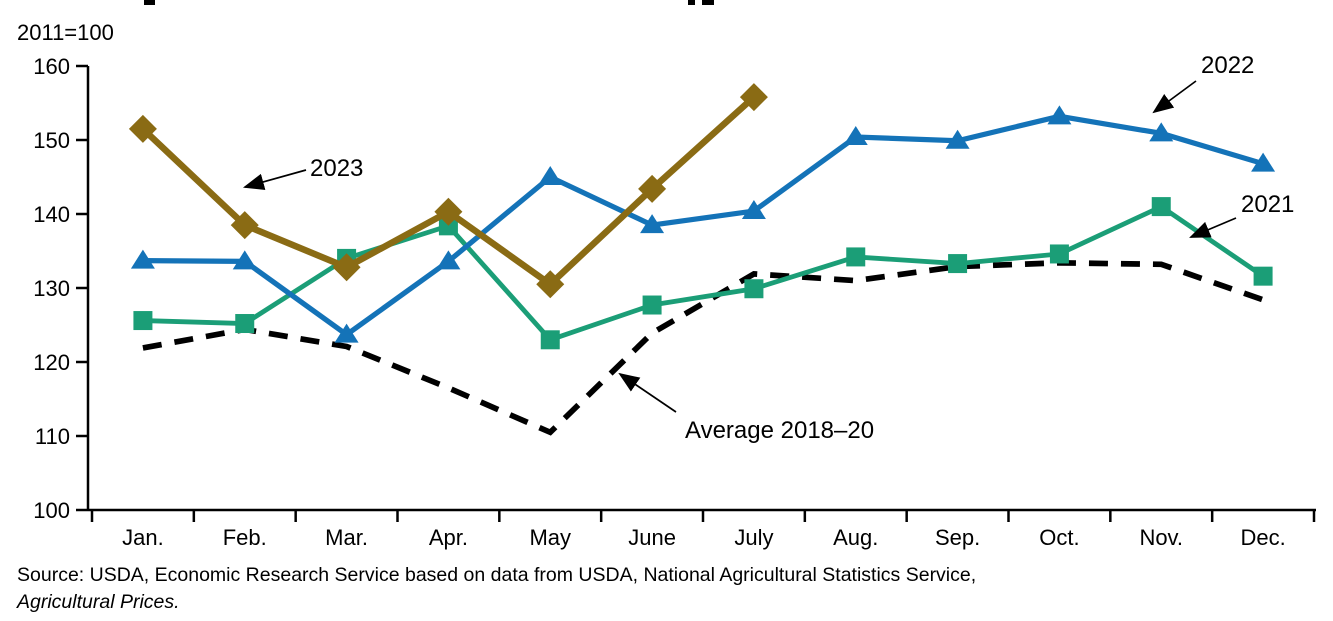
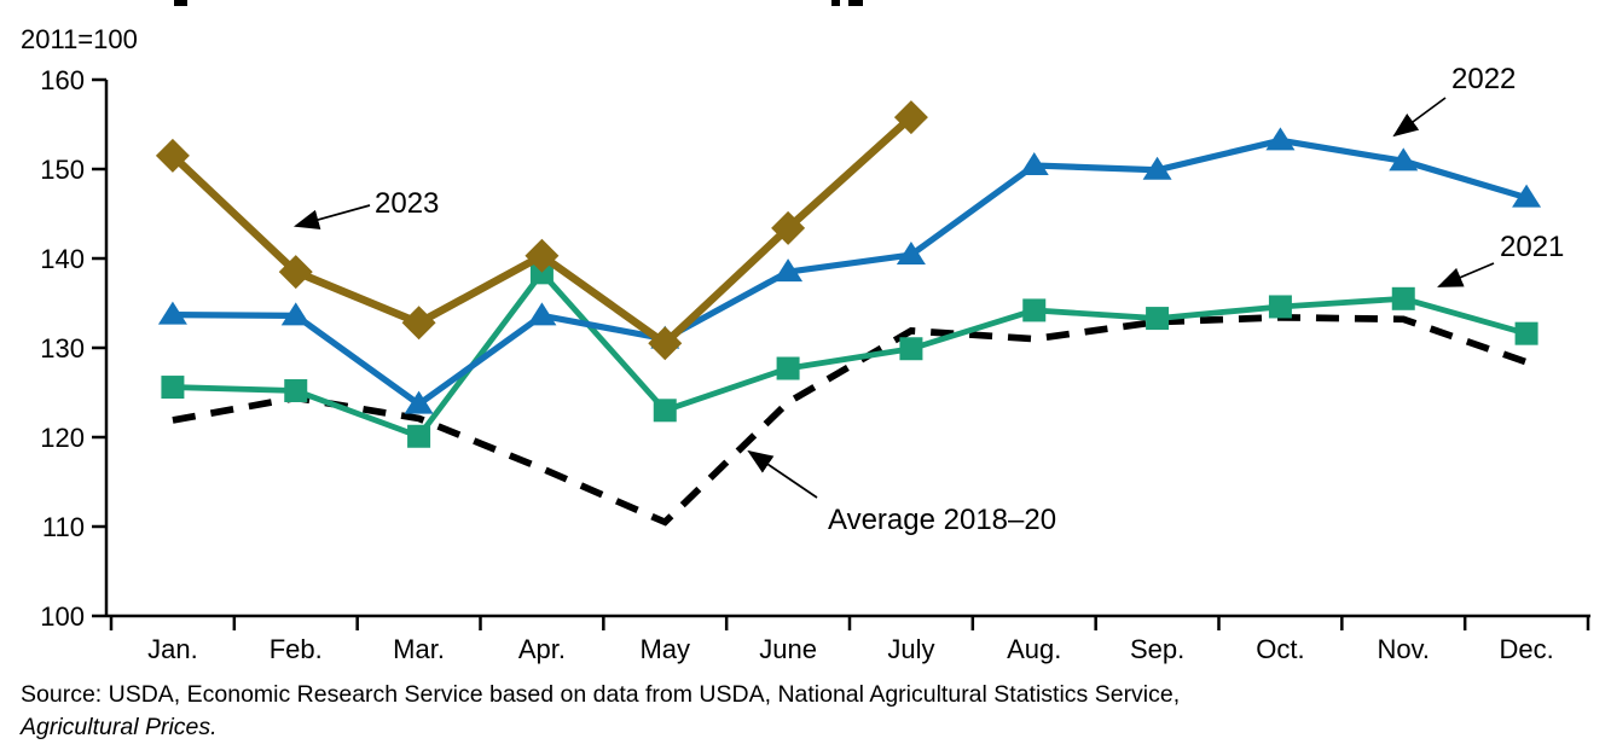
2021/Mar.: 134 -> 120
2022/May: 145 -> 131
2021/Nov.: 141 -> 136
